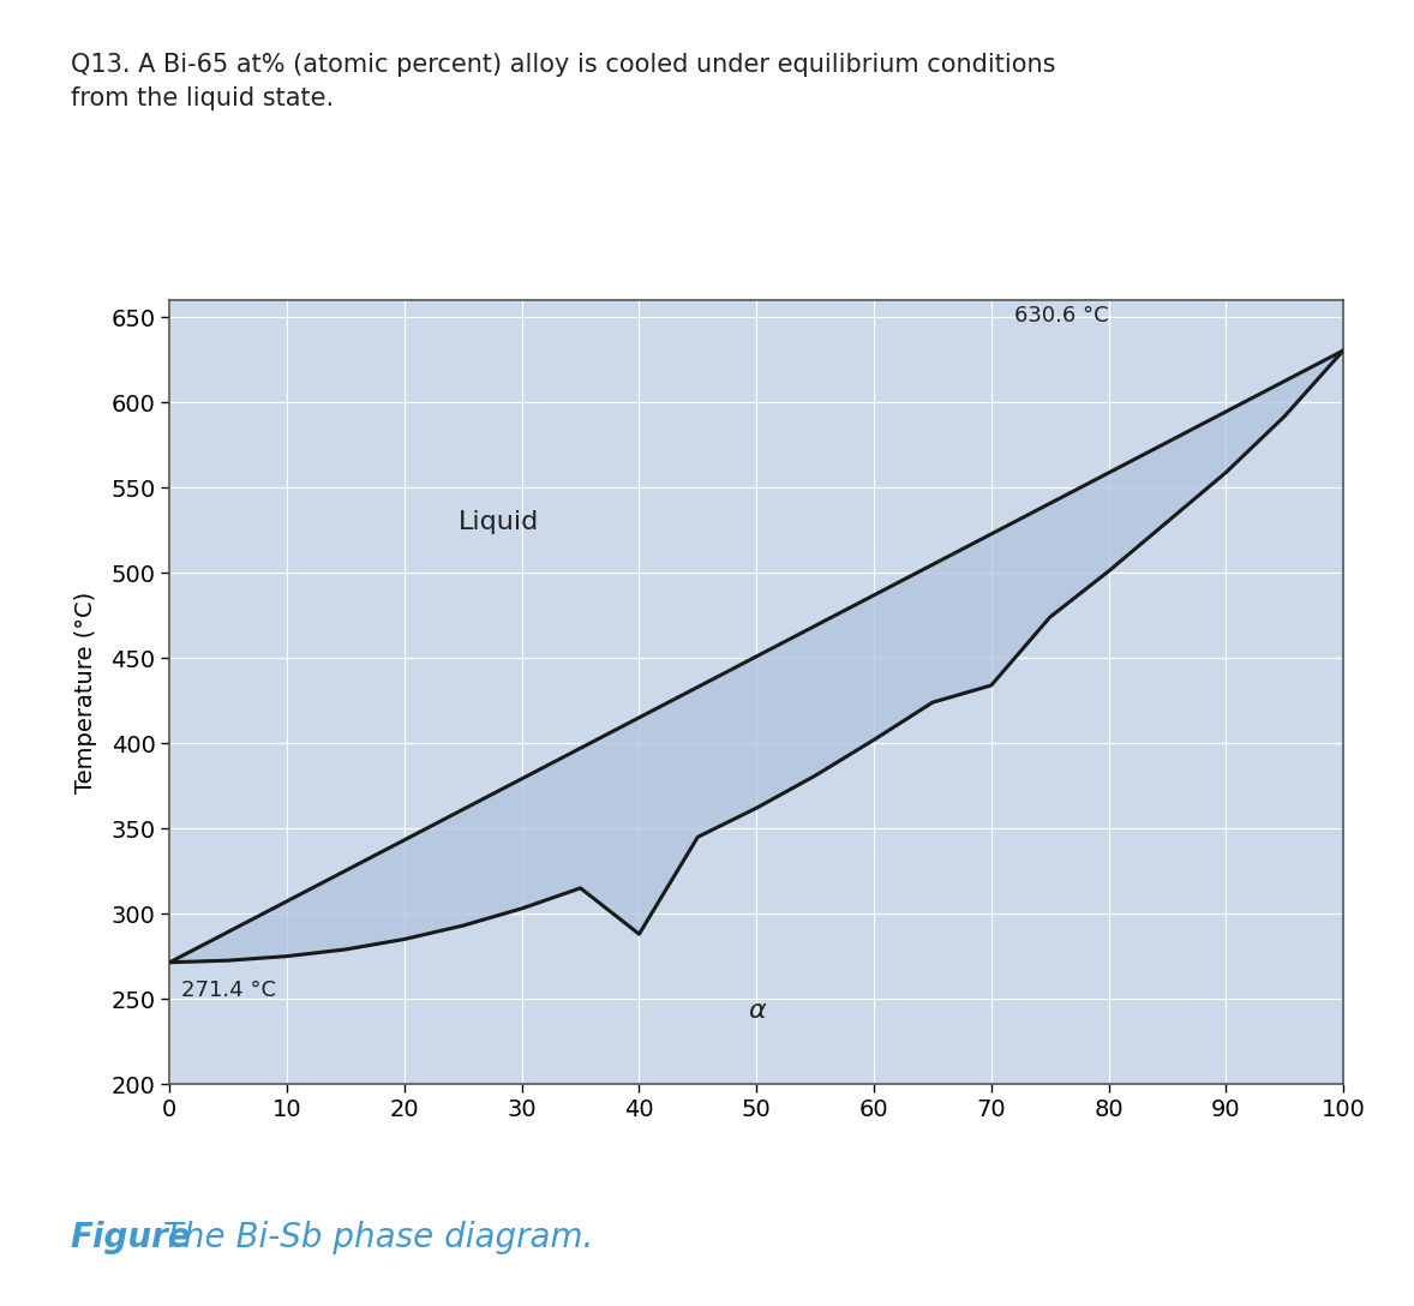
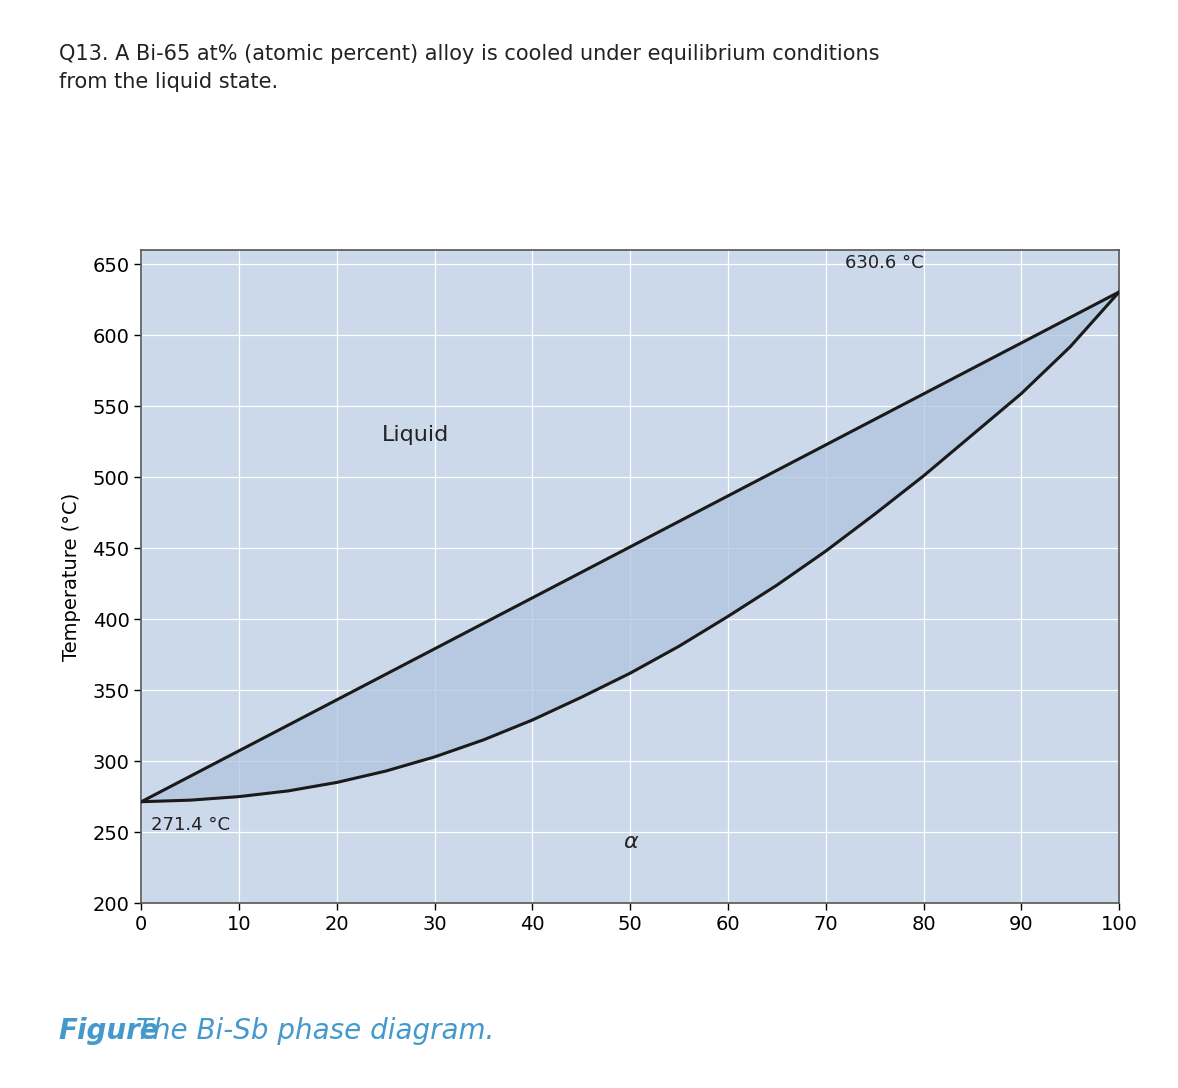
40: 288 -> 329
70: 434 -> 448
